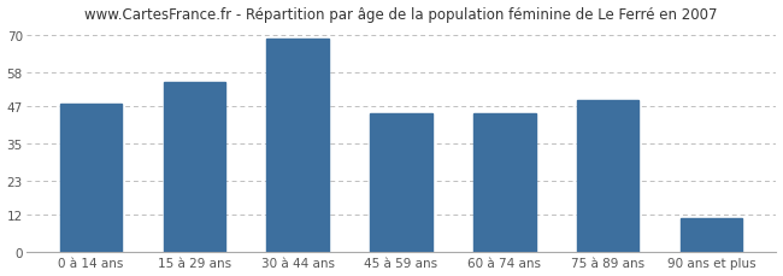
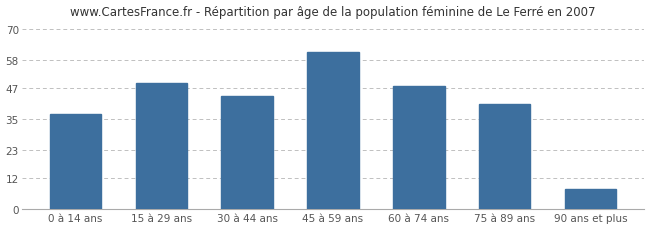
0 à 14 ans: 48 -> 37
15 à 29 ans: 55 -> 49
30 à 44 ans: 69 -> 44
45 à 59 ans: 45 -> 61
60 à 74 ans: 45 -> 48
75 à 89 ans: 49 -> 41
90 ans et plus: 11 -> 8
